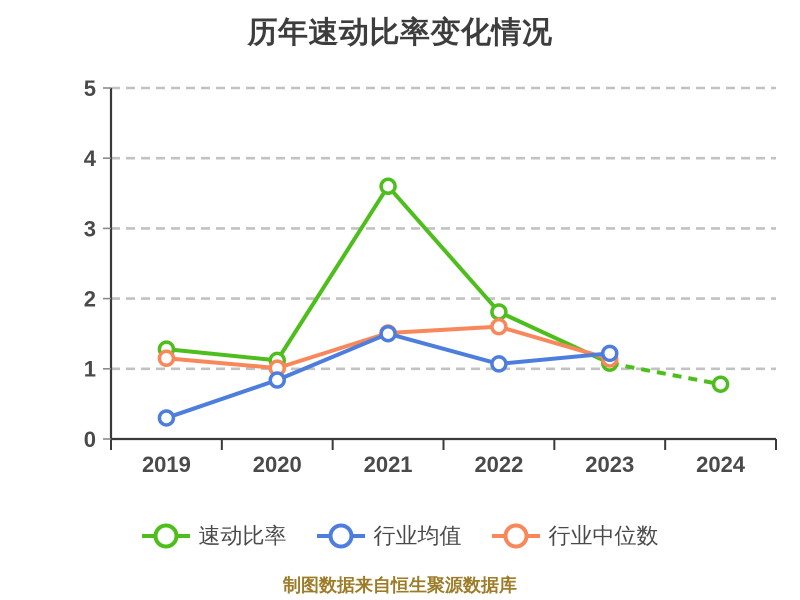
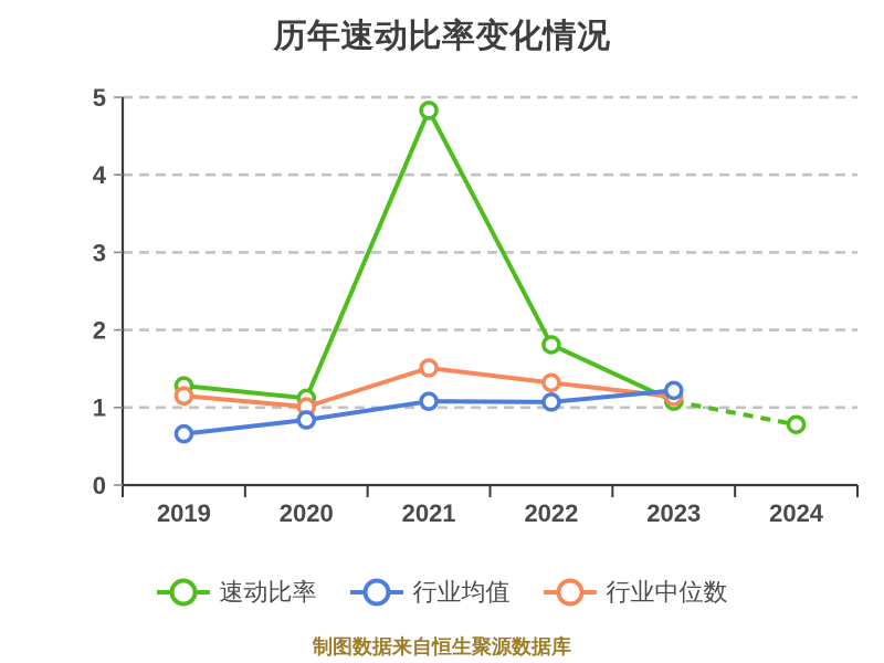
行业均值/2019: 0.3 -> 0.7
速动比率/2021: 3.6 -> 4.8
行业均值/2021: 1.5 -> 1.1
行业中位数/2022: 1.6 -> 1.3
